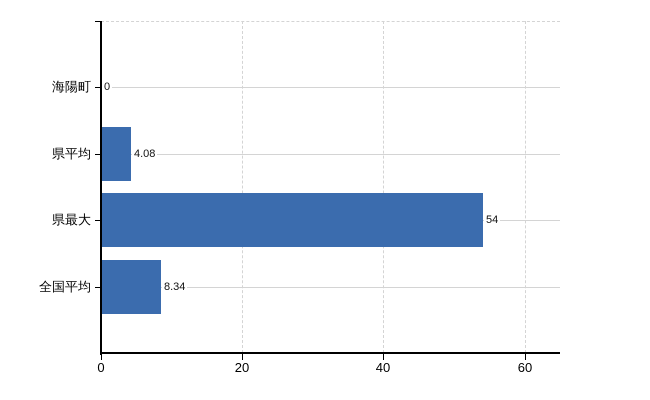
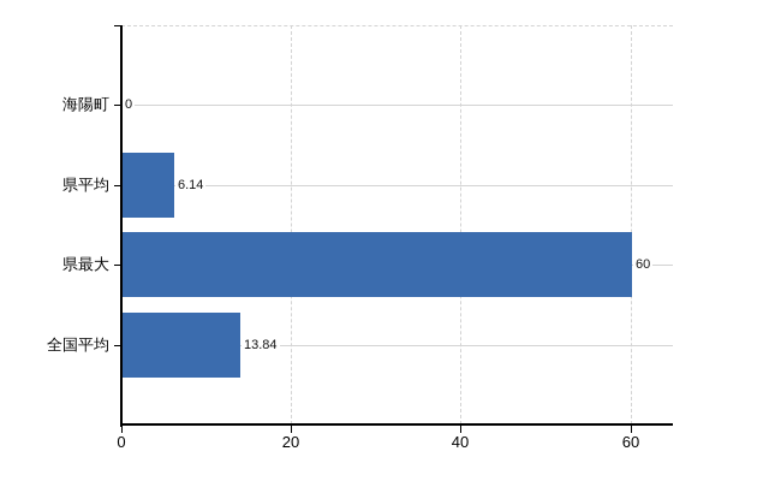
県平均: 4.08 -> 6.14
県最大: 54 -> 60
全国平均: 8.34 -> 13.84
